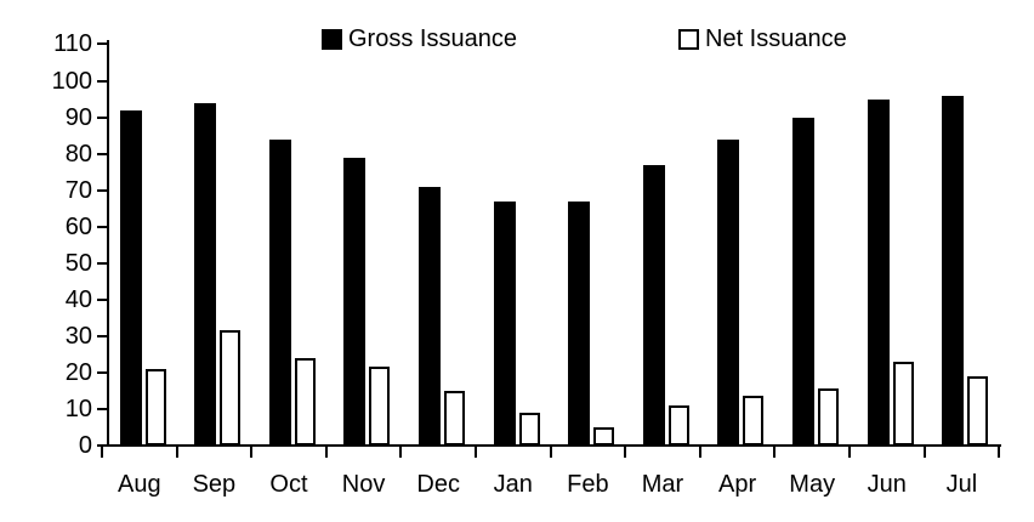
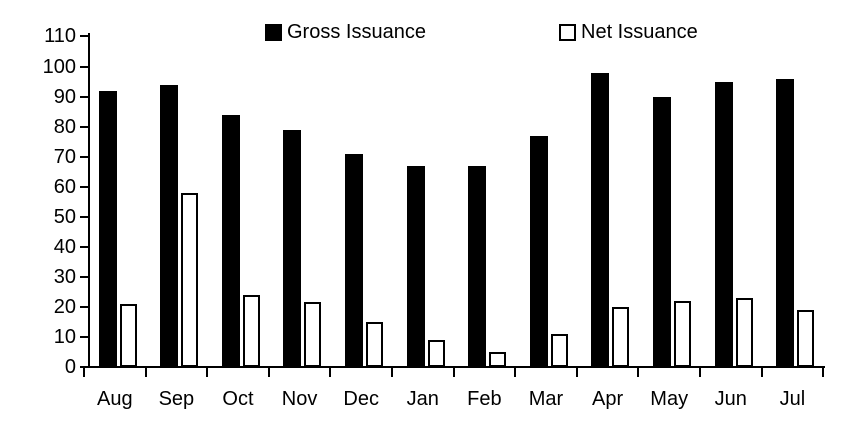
Net Issuance/Sep: 32 -> 58
Gross Issuance/Apr: 84 -> 98
Net Issuance/Apr: 14 -> 20
Net Issuance/May: 16 -> 22
